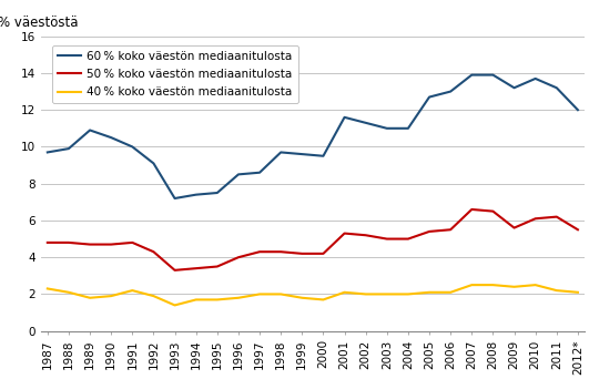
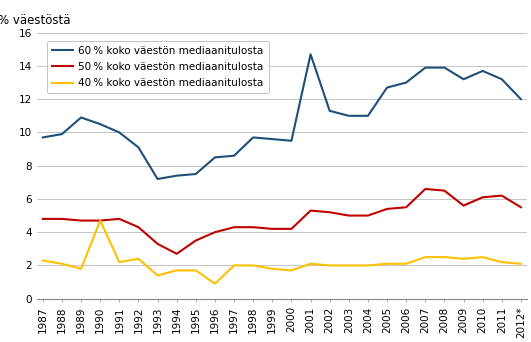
40 % koko väestön mediaanitulosta/1990: 1.9 -> 4.7
40 % koko väestön mediaanitulosta/1992: 1.9 -> 2.4
50 % koko väestön mediaanitulosta/1994: 3.4 -> 2.7
40 % koko väestön mediaanitulosta/1996: 1.8 -> 0.9
60 % koko väestön mediaanitulosta/2001: 11.6 -> 14.7
